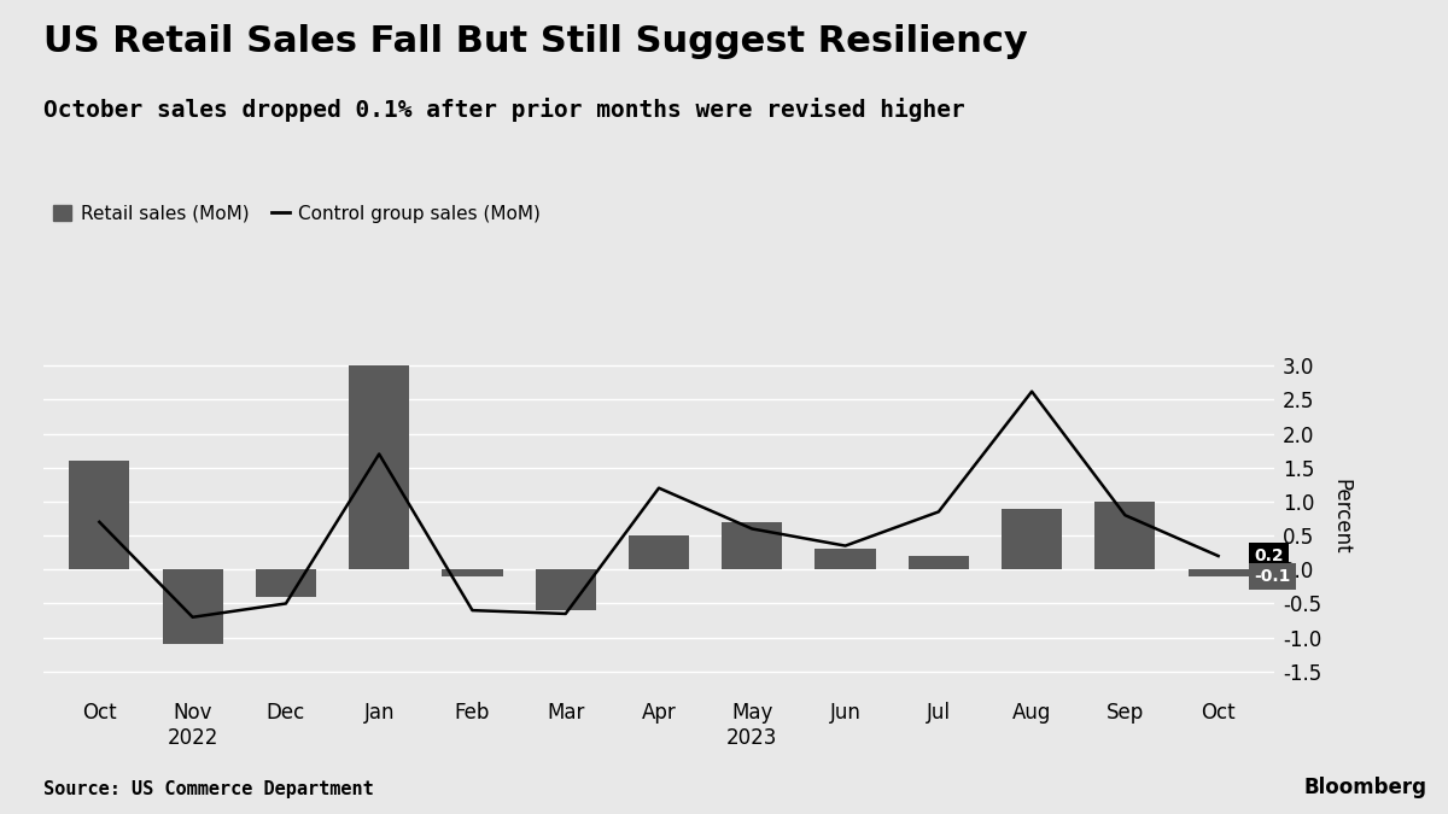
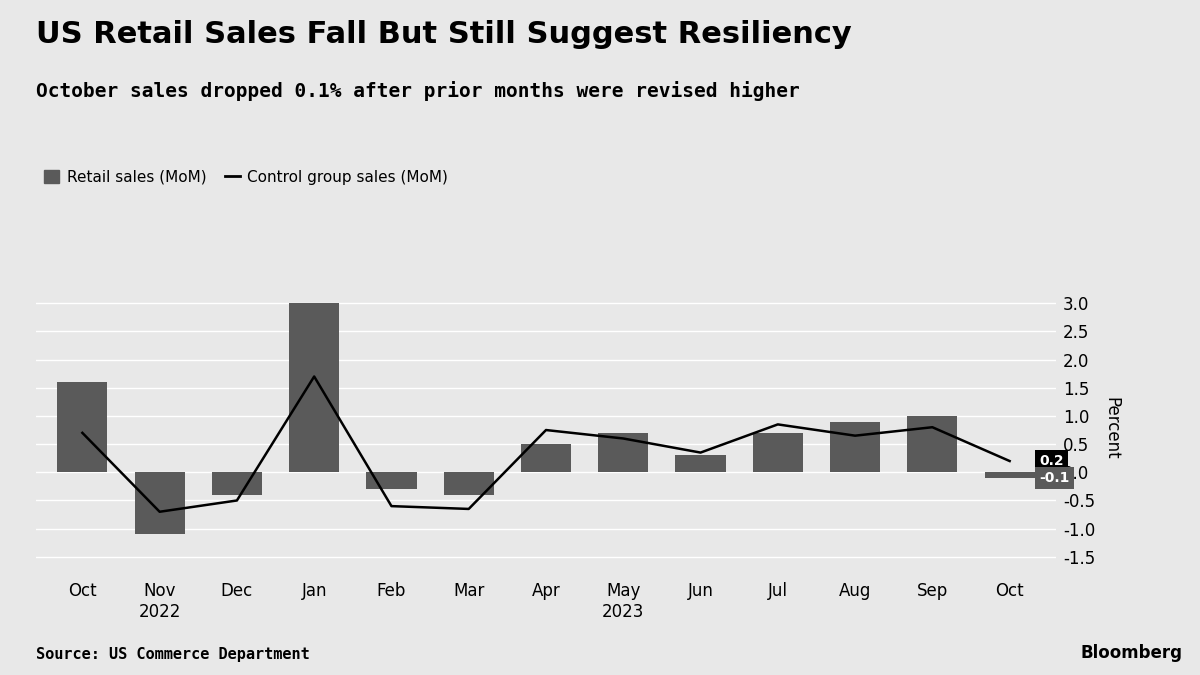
Retail sales (MoM)/Feb: -0.1 -> -0.3
Retail sales (MoM)/Mar: -0.6 -> -0.4
Control group sales (MoM)/Apr: 1.20 -> 0.75
Retail sales (MoM)/Jul: 0.2 -> 0.7
Control group sales (MoM)/Aug: 2.62 -> 0.65
